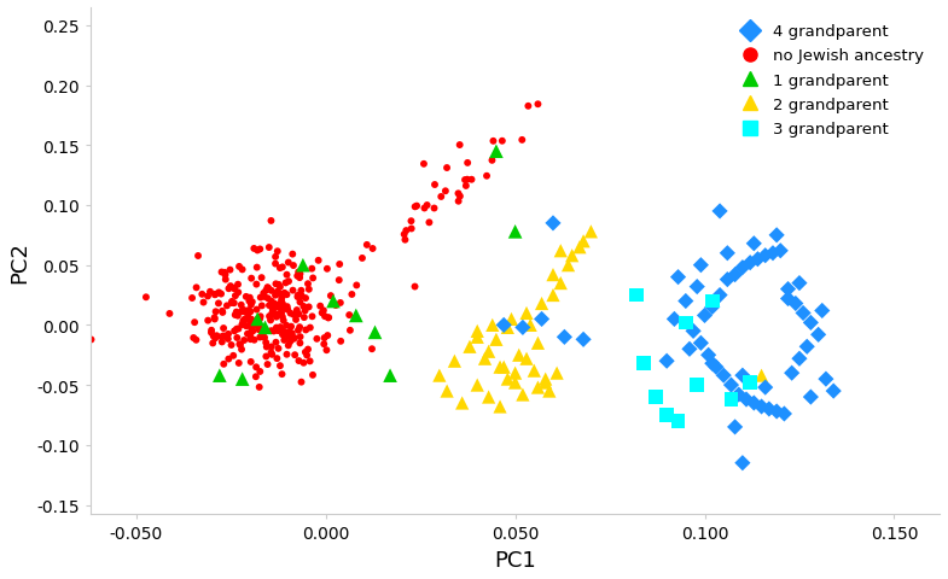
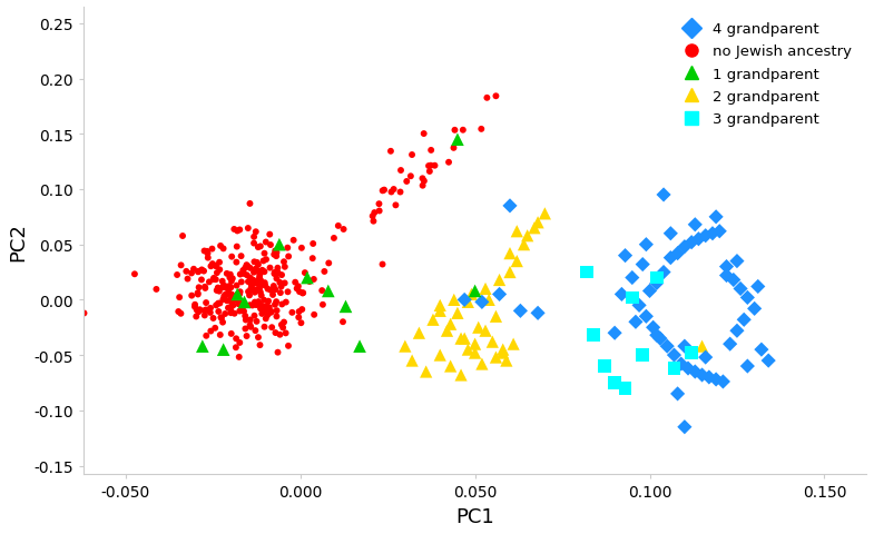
1 grandparent/0.050: 0.078 -> 0.008
